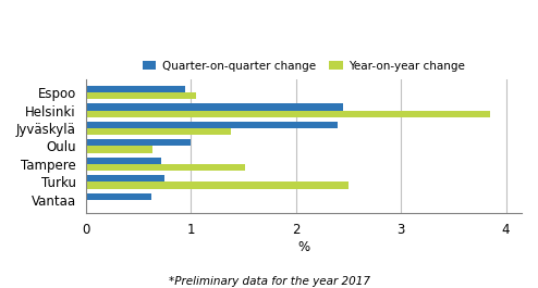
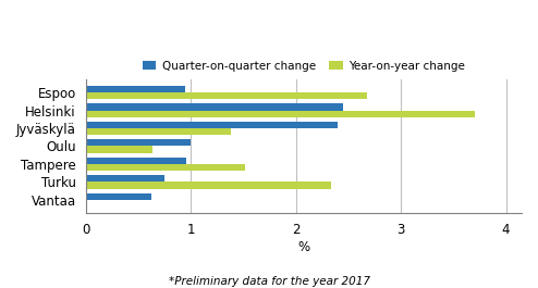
Year-on-year change/Espoo: 1.05 -> 2.68
Year-on-year change/Helsinki: 3.85 -> 3.70
Quarter-on-quarter change/Tampere: 0.72 -> 0.96
Year-on-year change/Turku: 2.50 -> 2.34
